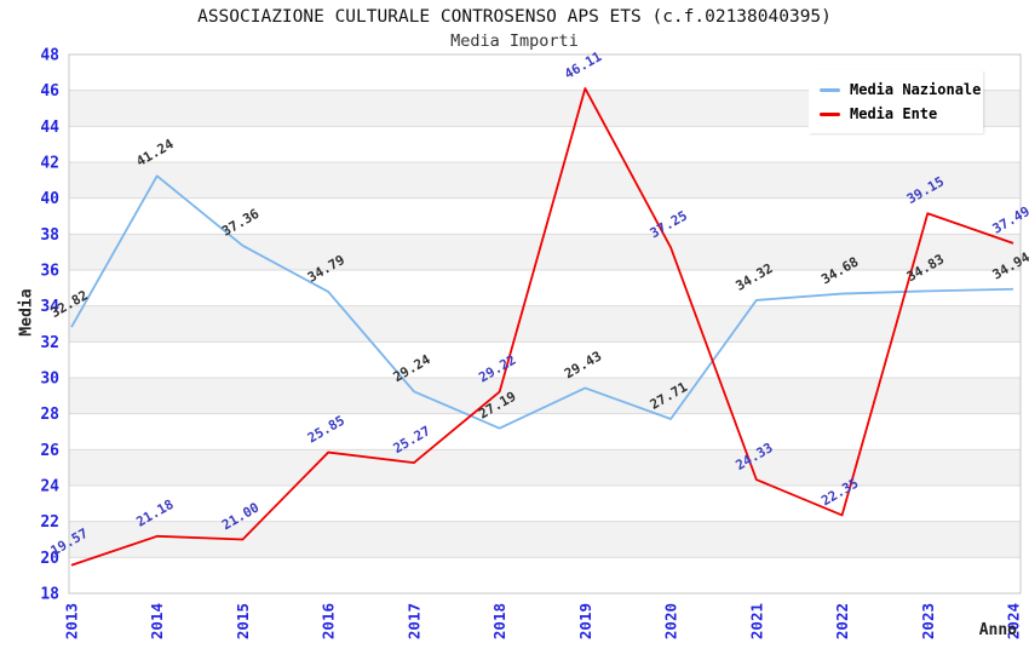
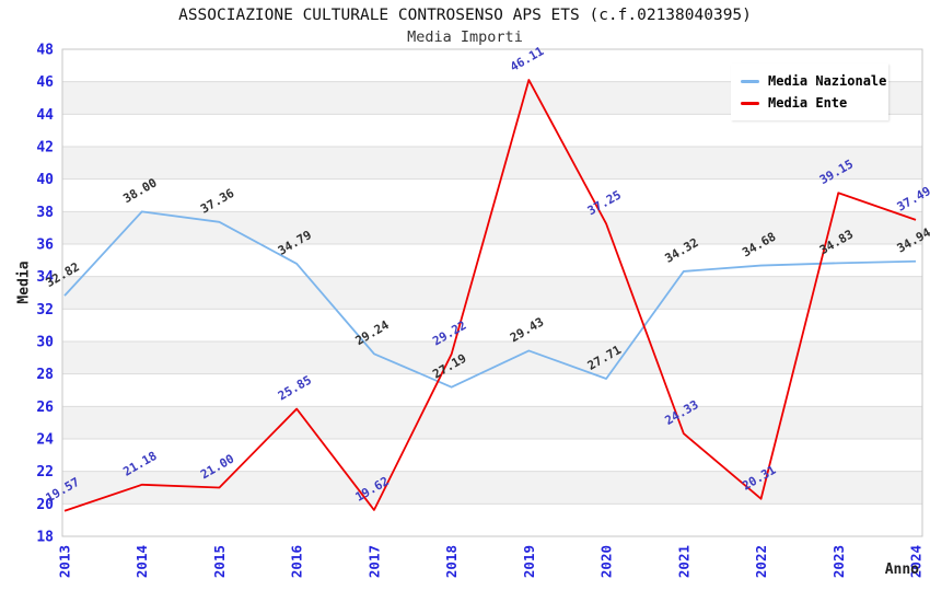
Media Nazionale/2014: 41.24 -> 38.00
Media Ente/2017: 25.27 -> 19.62
Media Ente/2022: 22.35 -> 20.31
